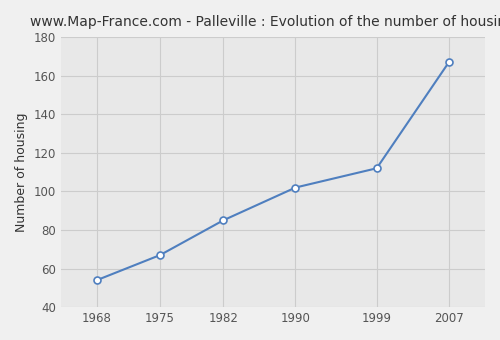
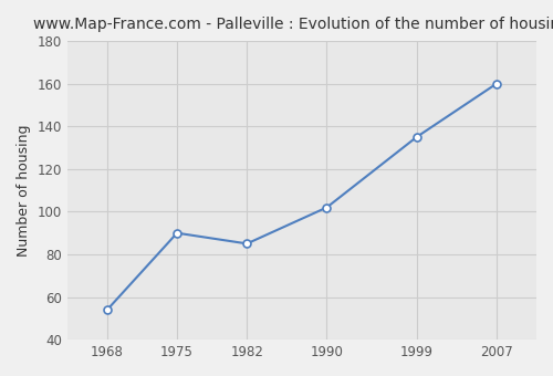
1975: 67 -> 90
1999: 112 -> 135
2007: 167 -> 160
